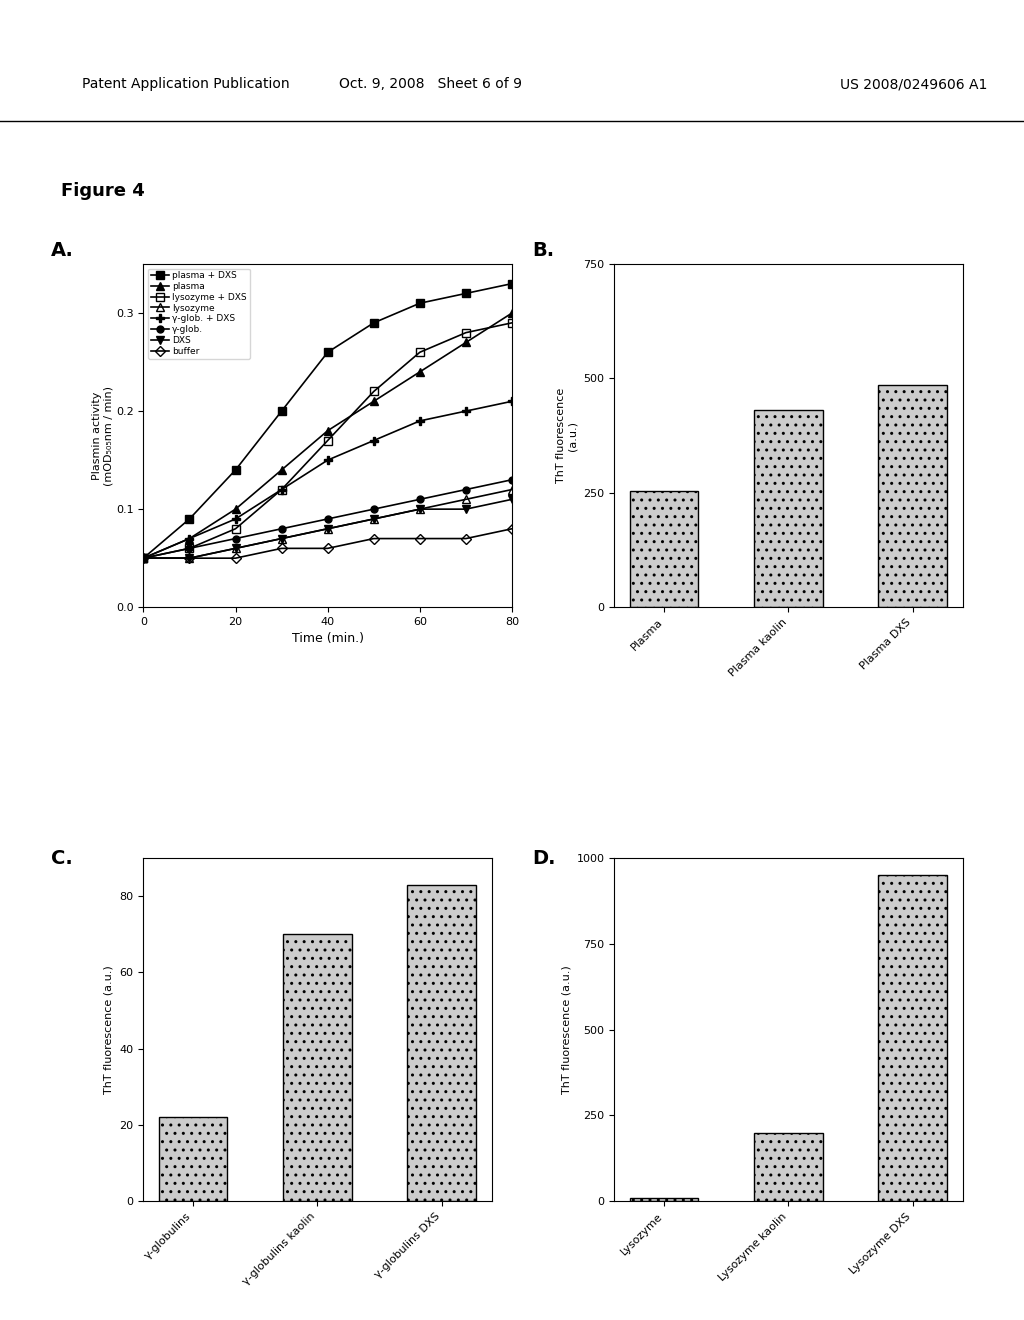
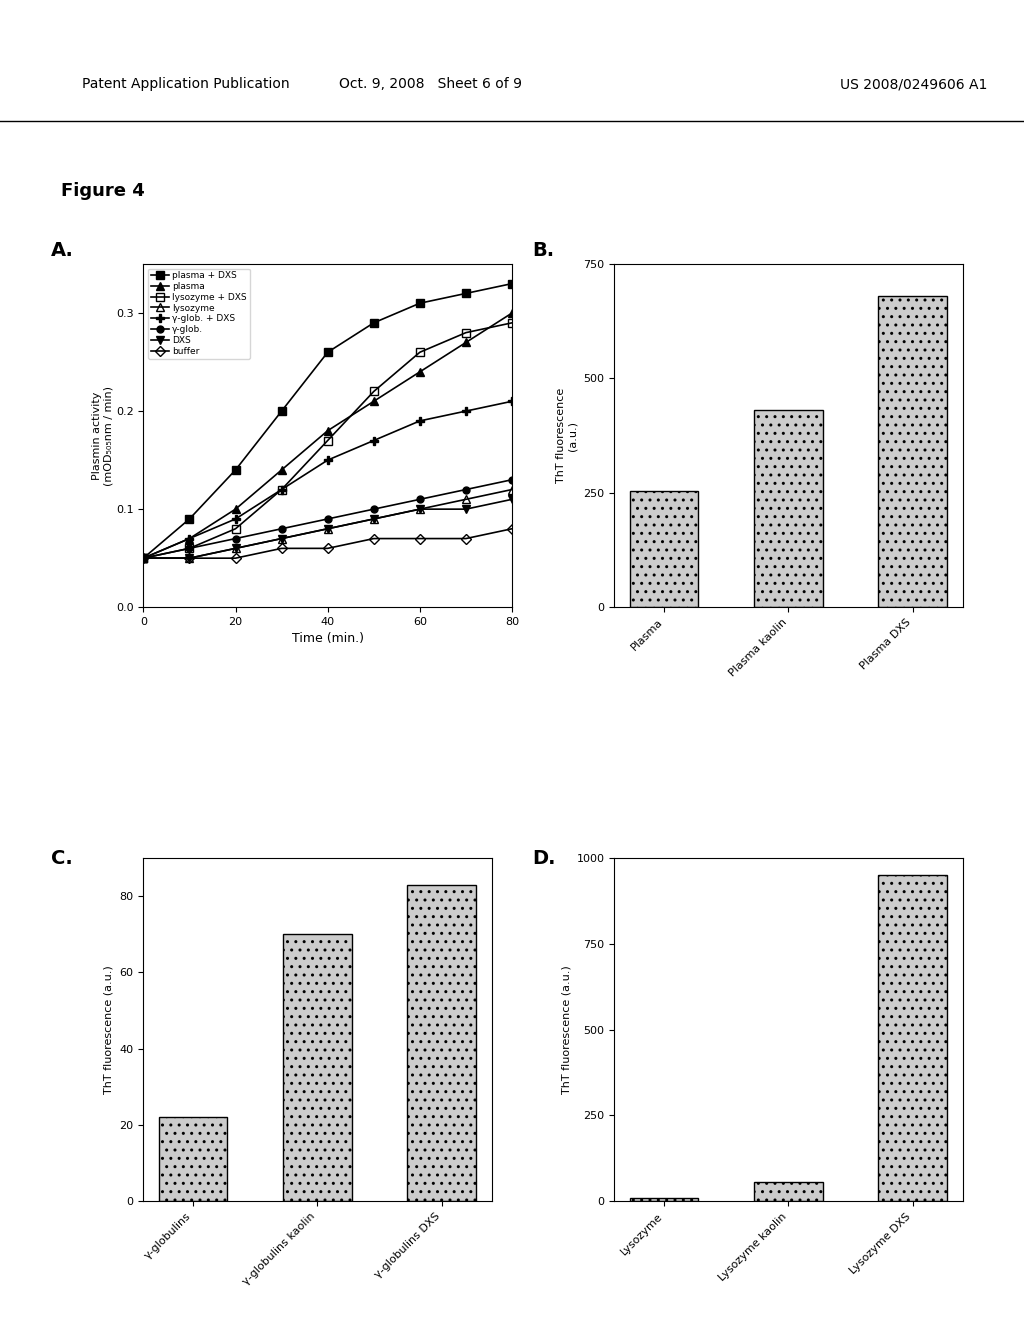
Plasma DXS: 485 -> 680
Lysozyme kaolin: 200 -> 55
